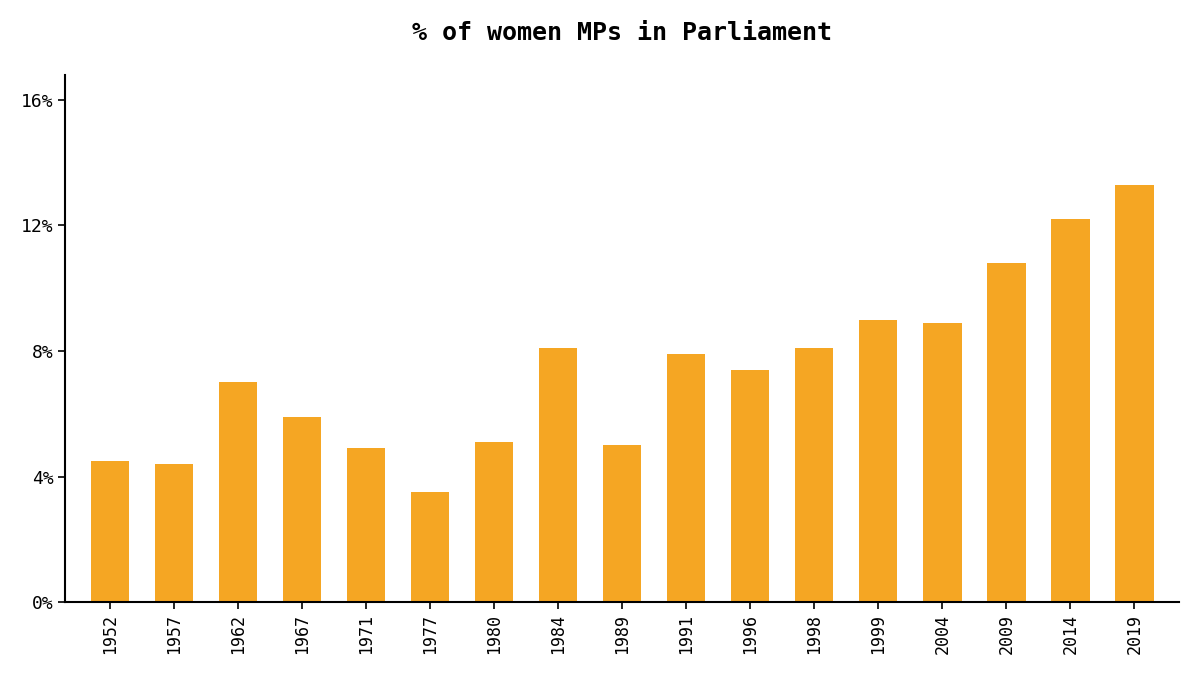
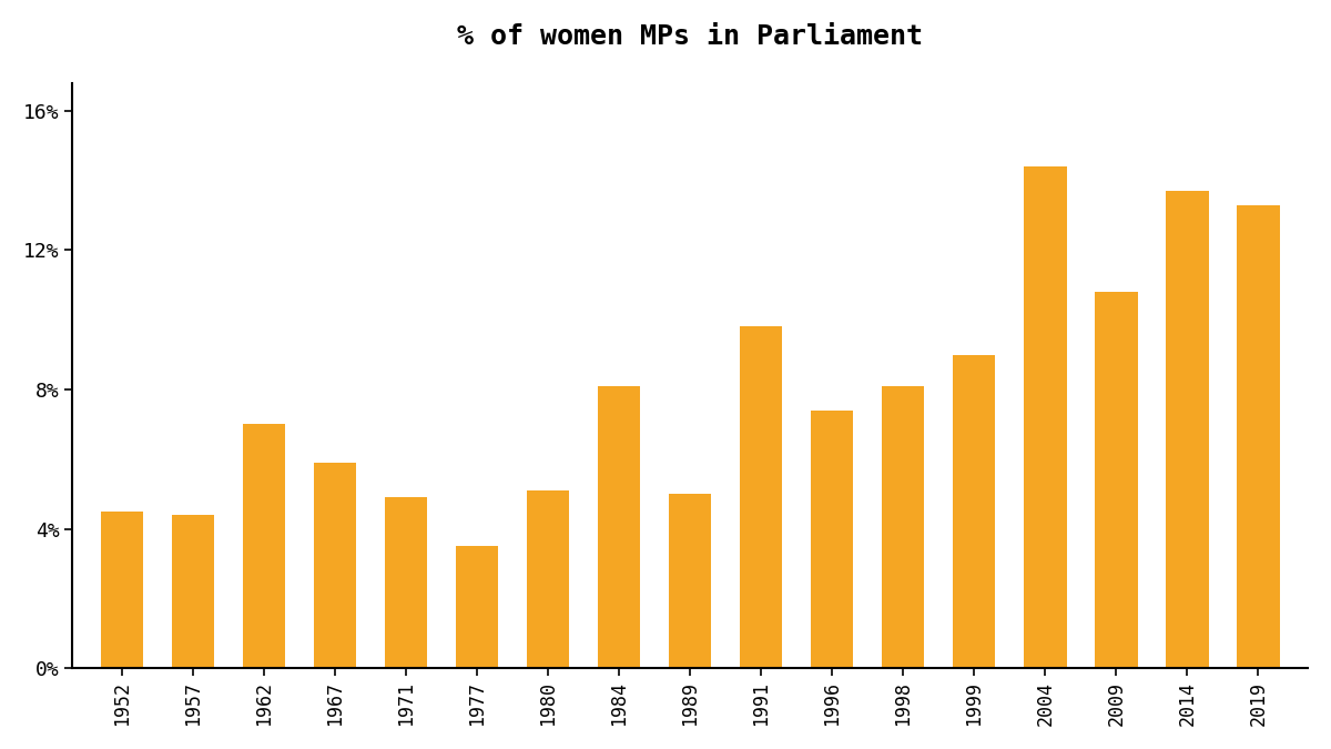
1991: 7.9% -> 9.8%
2004: 8.9% -> 14.4%
2014: 12.2% -> 13.7%
